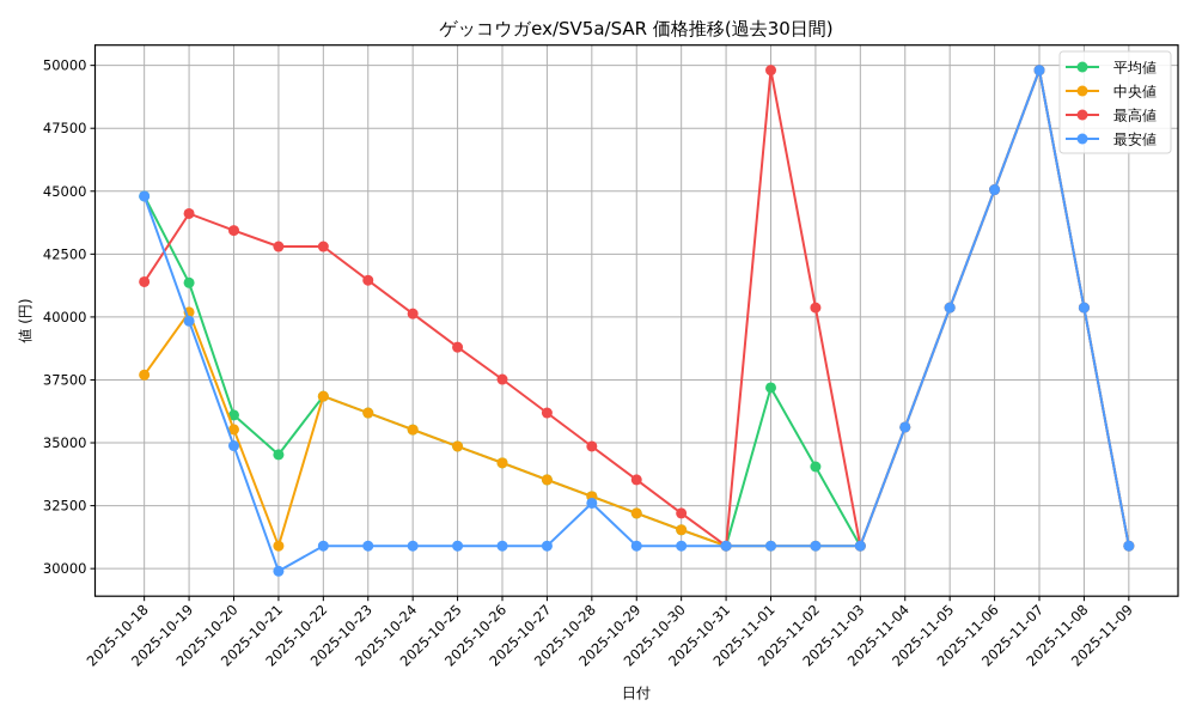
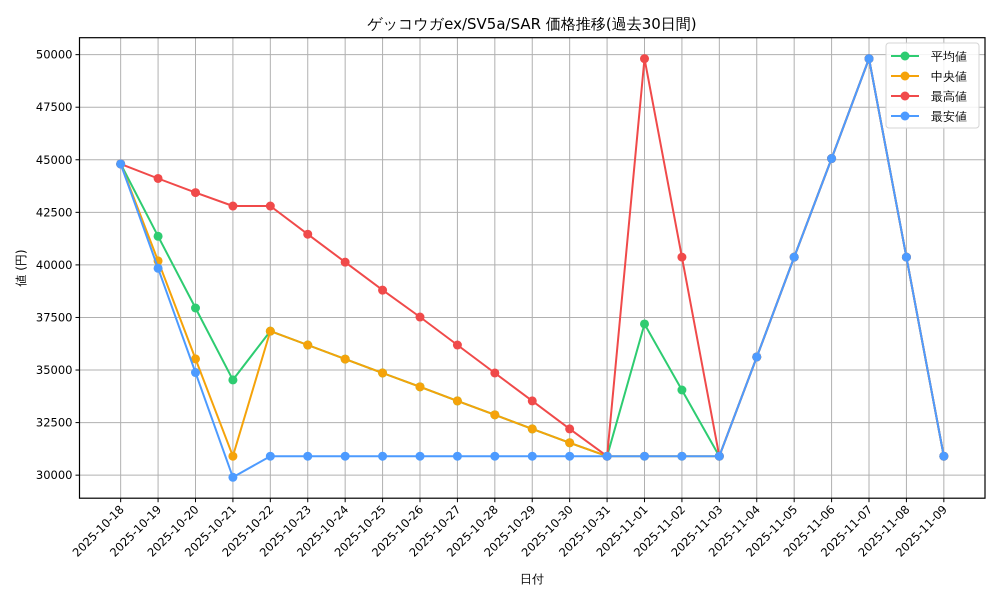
中央値/2025-10-18: 37700 -> 44800
最高値/2025-10-18: 41400 -> 44800
平均値/2025-10-20: 36100 -> 38000
最安値/2025-10-28: 32600 -> 30900
